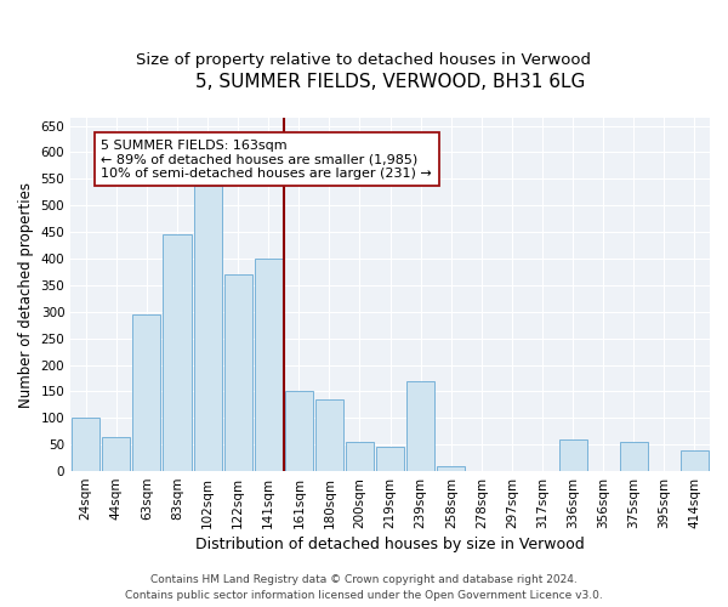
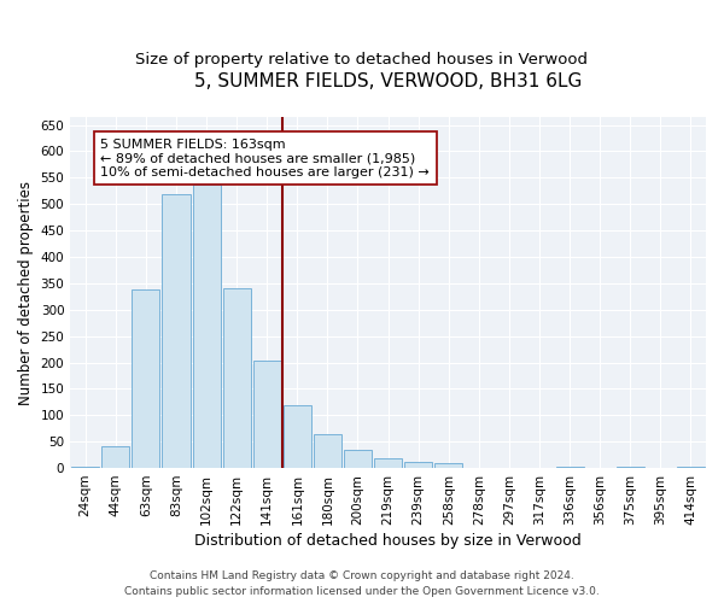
24sqm: 100 -> 3
44sqm: 65 -> 42
63sqm: 295 -> 338
83sqm: 445 -> 519
122sqm: 370 -> 341
141sqm: 400 -> 203
161sqm: 150 -> 119
180sqm: 135 -> 65
200sqm: 55 -> 35
219sqm: 45 -> 18
239sqm: 170 -> 12
336sqm: 60 -> 3
375sqm: 55 -> 2
414sqm: 40 -> 2
